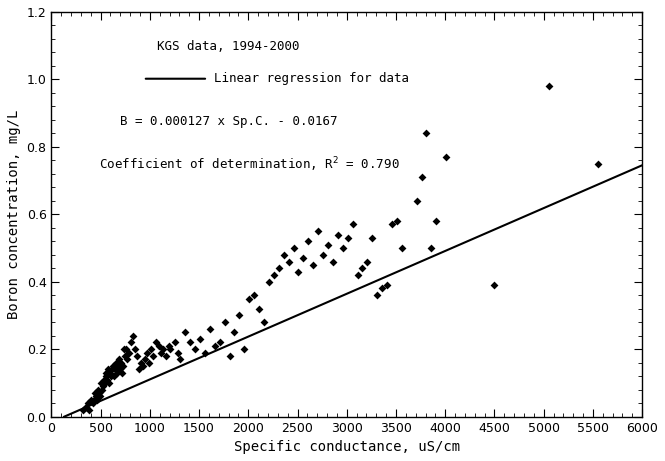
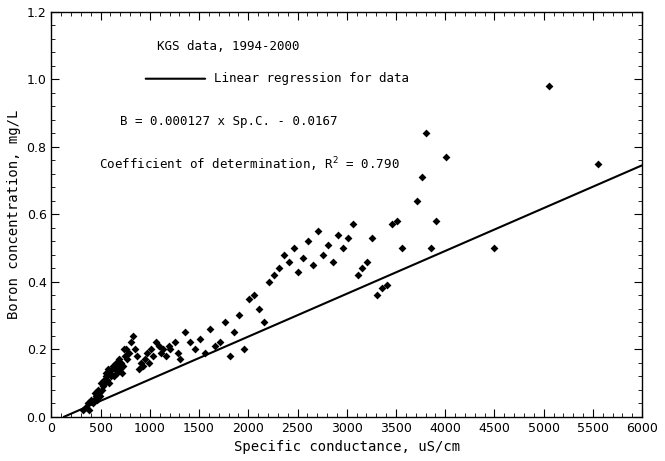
4500: 0.39 -> 0.50
